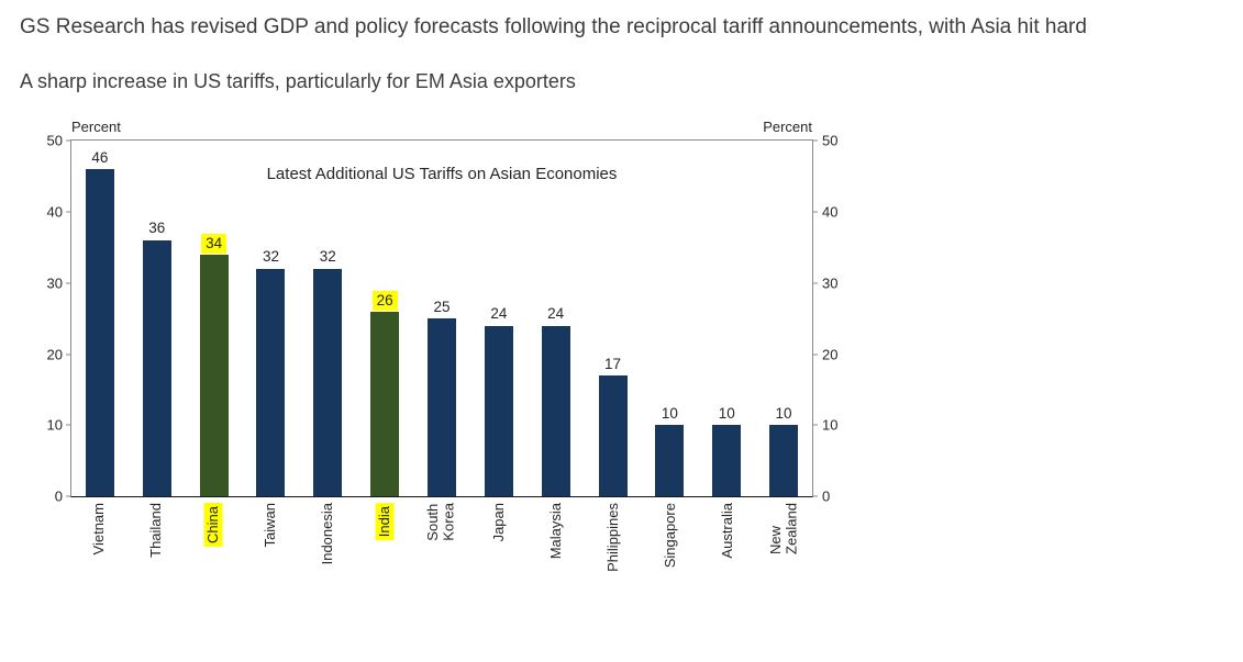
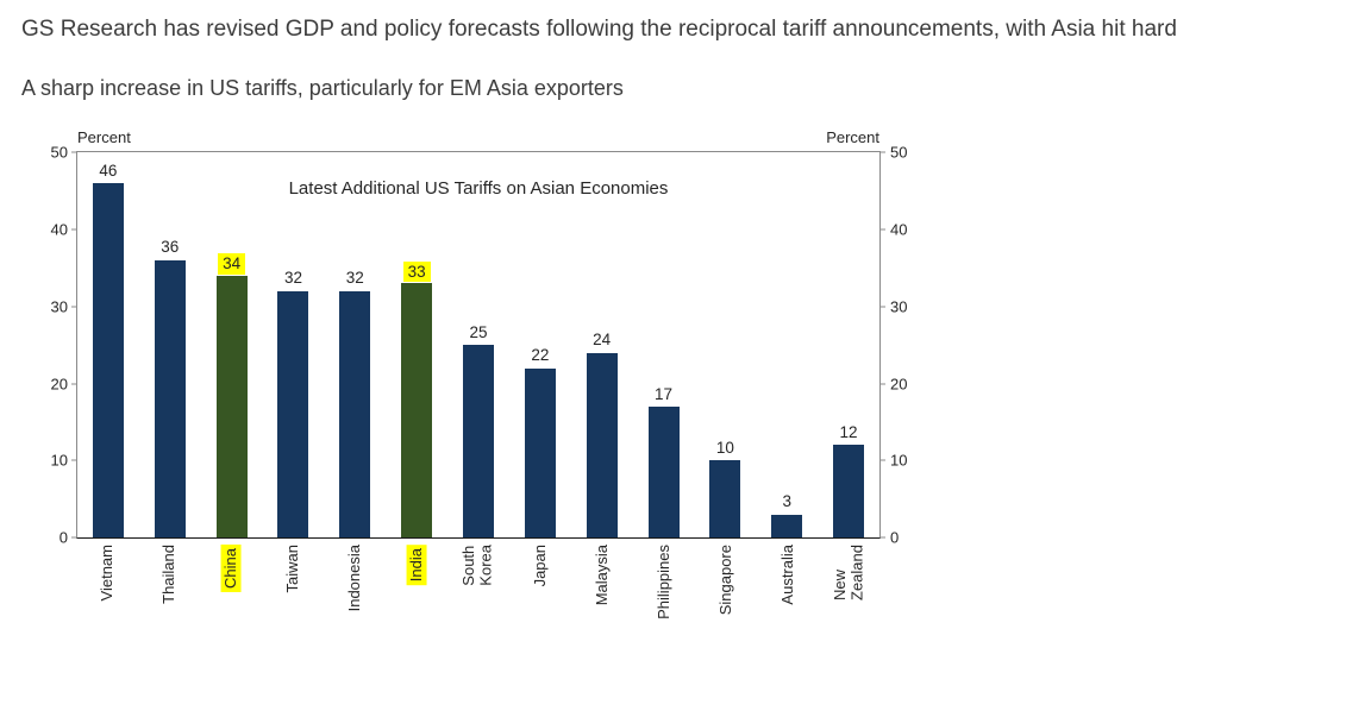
India: 26 -> 33
Japan: 24 -> 22
Australia: 10 -> 3
New Zealand: 10 -> 12
